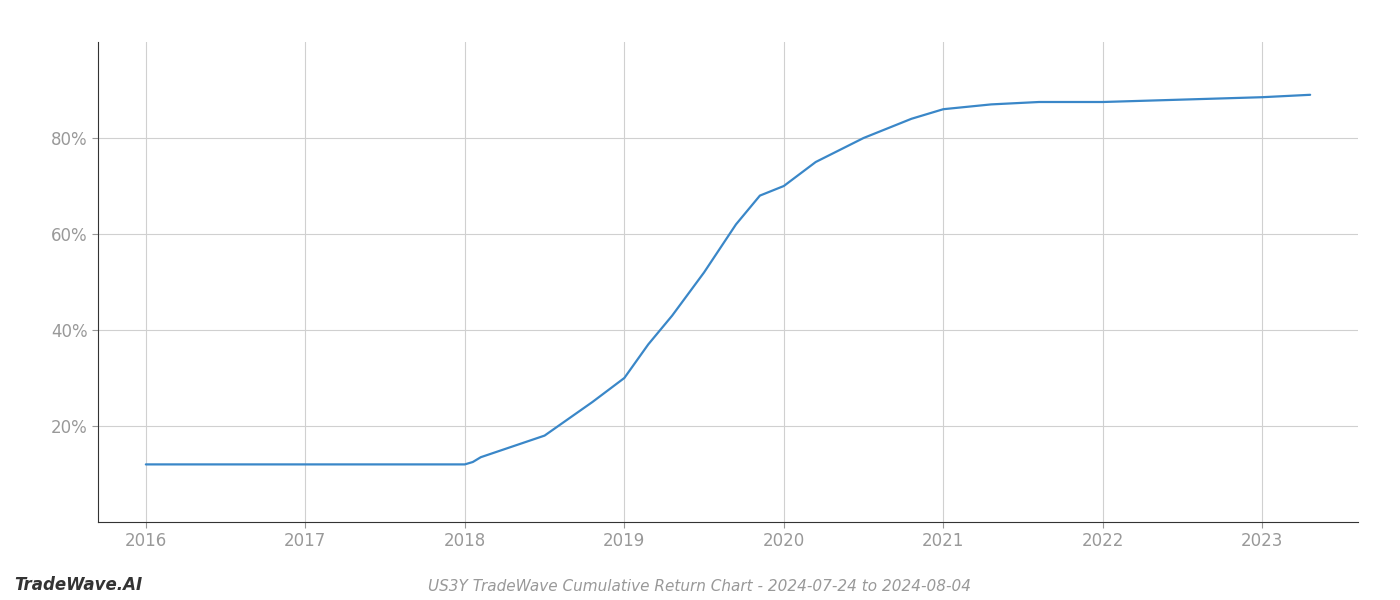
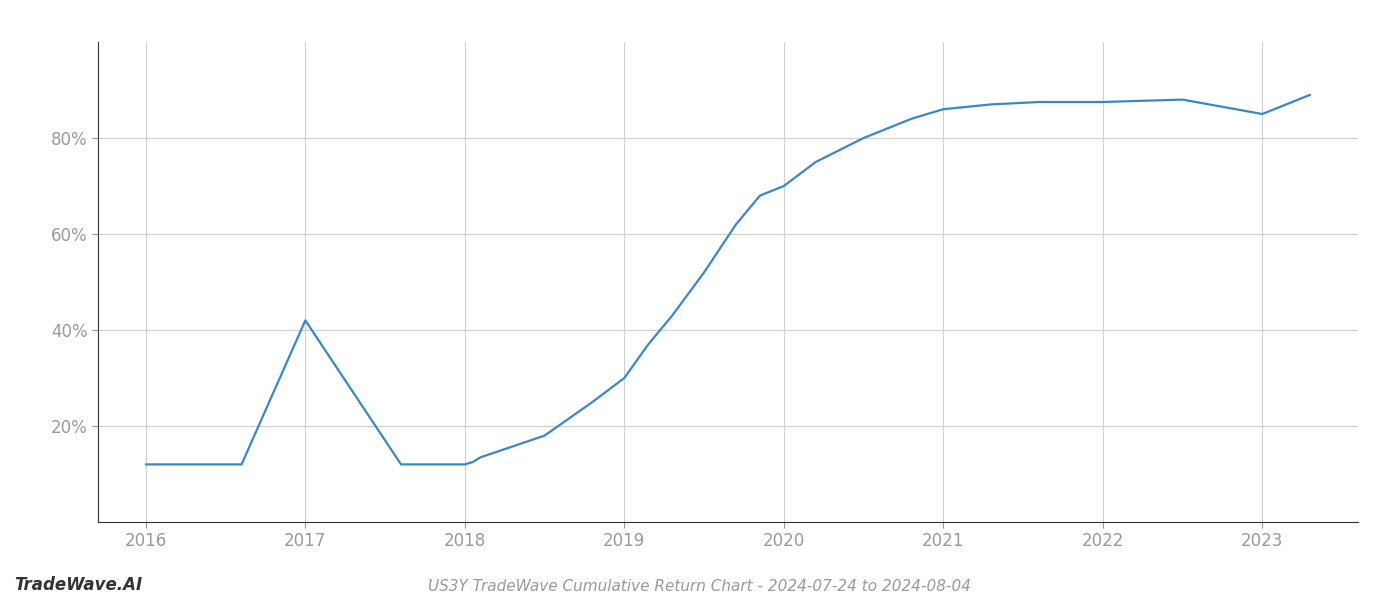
2017: 12.0% -> 42.0%
2023: 88.5% -> 85.0%
